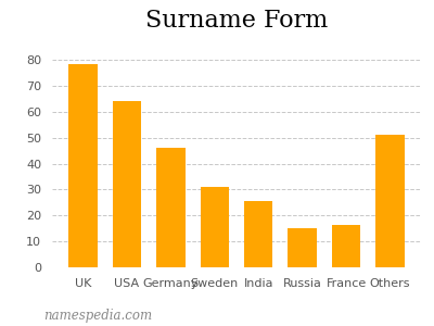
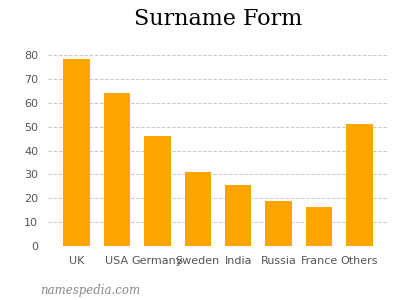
Russia: 15.0 -> 19.0
